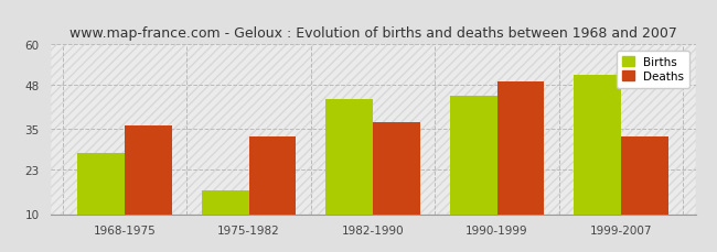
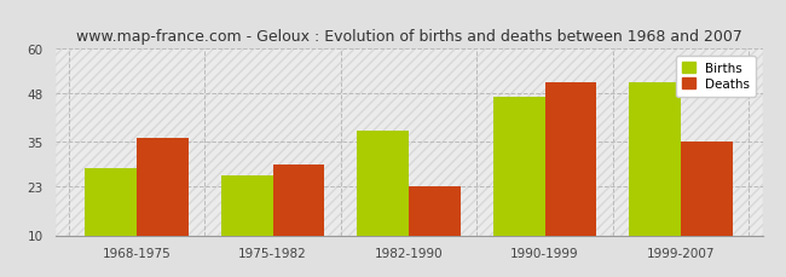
Births/1975-1982: 17 -> 26
Deaths/1975-1982: 33 -> 29
Births/1982-1990: 44 -> 38
Deaths/1982-1990: 37 -> 23
Births/1990-1999: 45 -> 47
Deaths/1990-1999: 49 -> 51
Deaths/1999-2007: 33 -> 35
